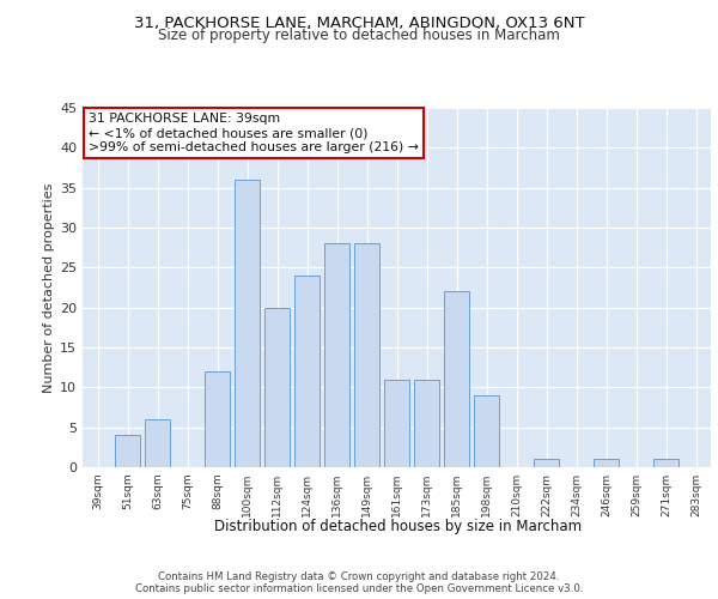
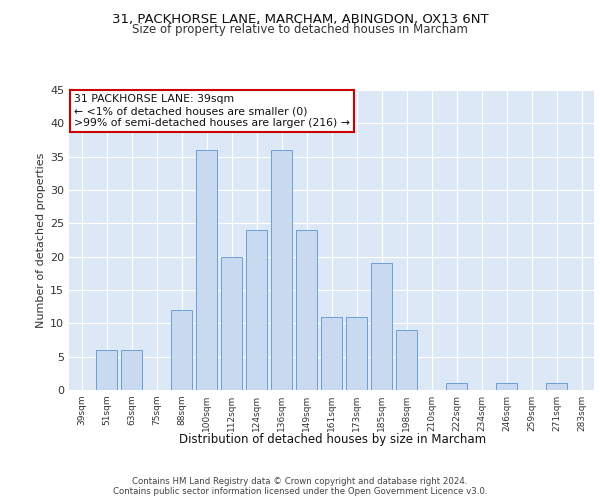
51sqm: 4 -> 6
136sqm: 28 -> 36
149sqm: 28 -> 24
185sqm: 22 -> 19
